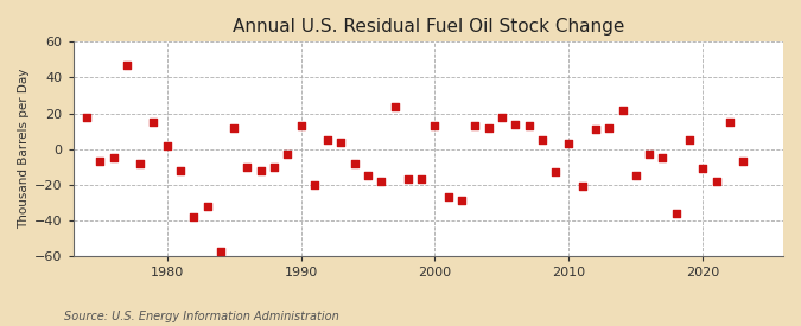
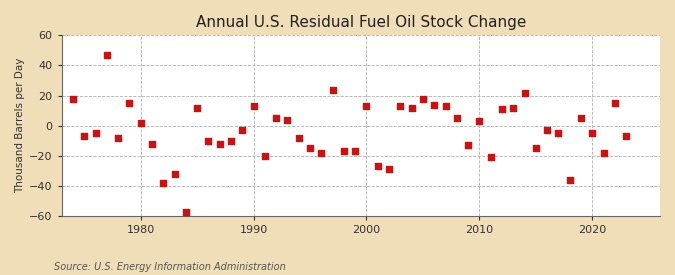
2020: -11 -> -5
